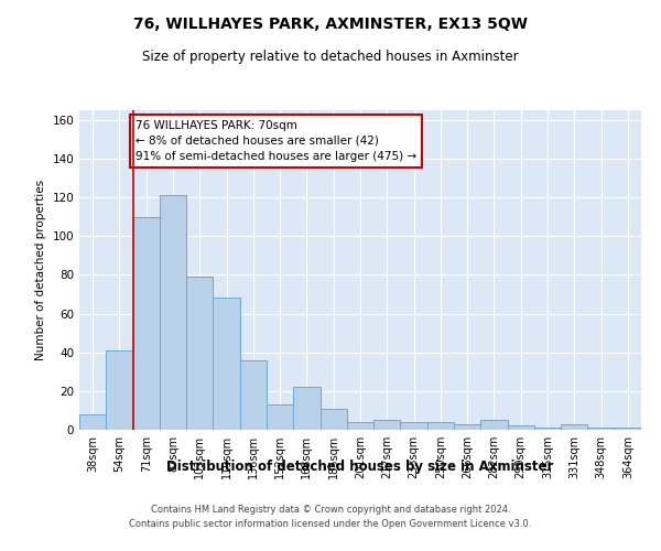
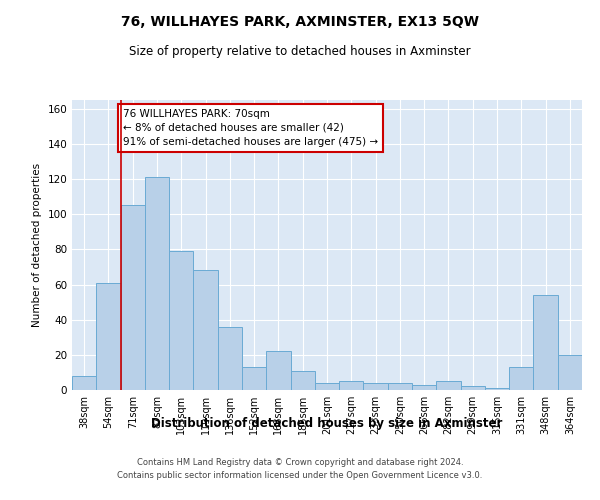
54sqm: 41 -> 61
71sqm: 110 -> 105
331sqm: 3 -> 13
348sqm: 1 -> 54
364sqm: 1 -> 20
